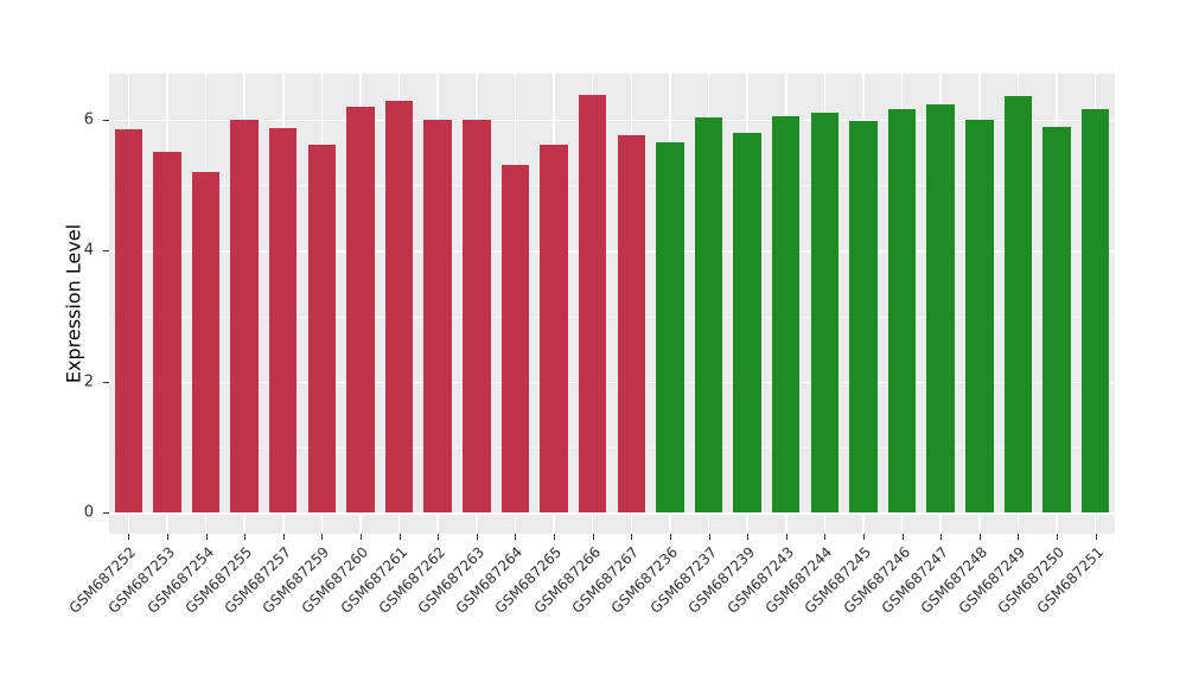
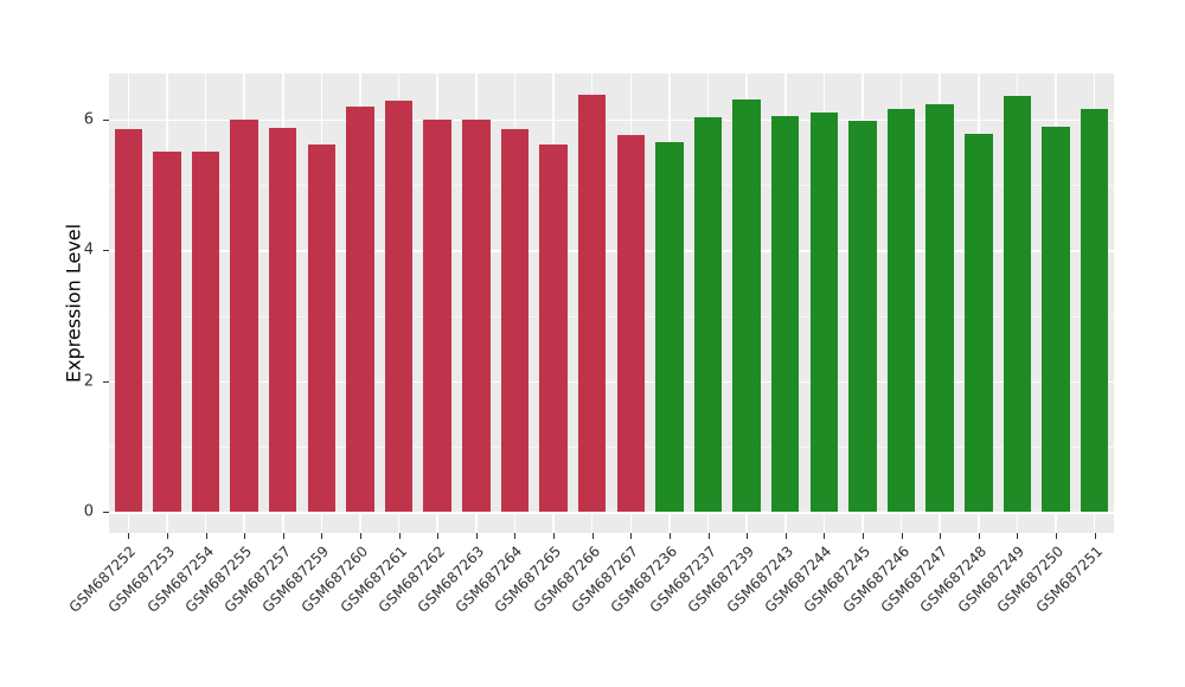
GSM687254: 5.2 -> 5.5
GSM687264: 5.3 -> 5.8
GSM687239: 5.8 -> 6.3
GSM687248: 6.0 -> 5.8
